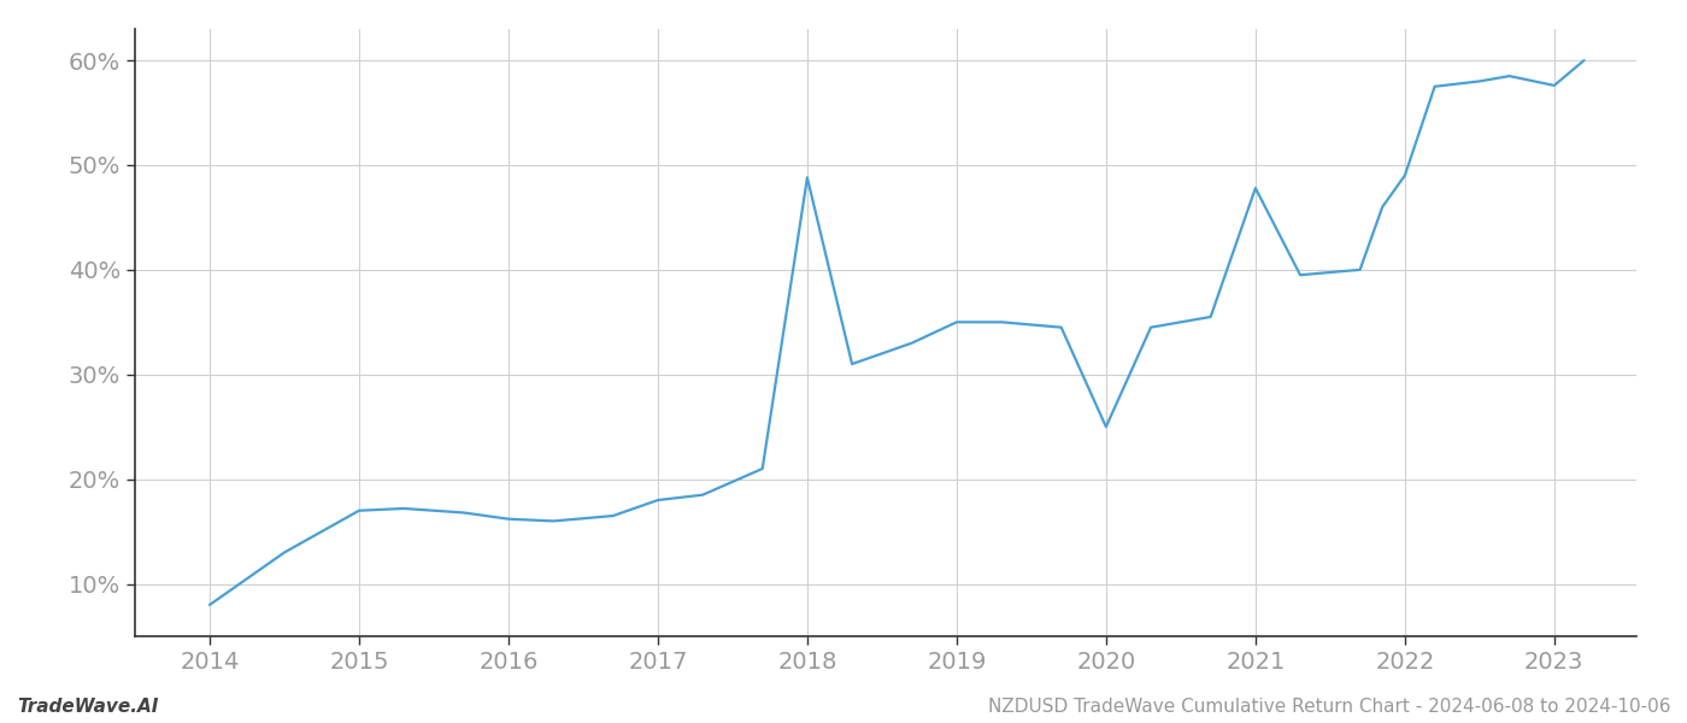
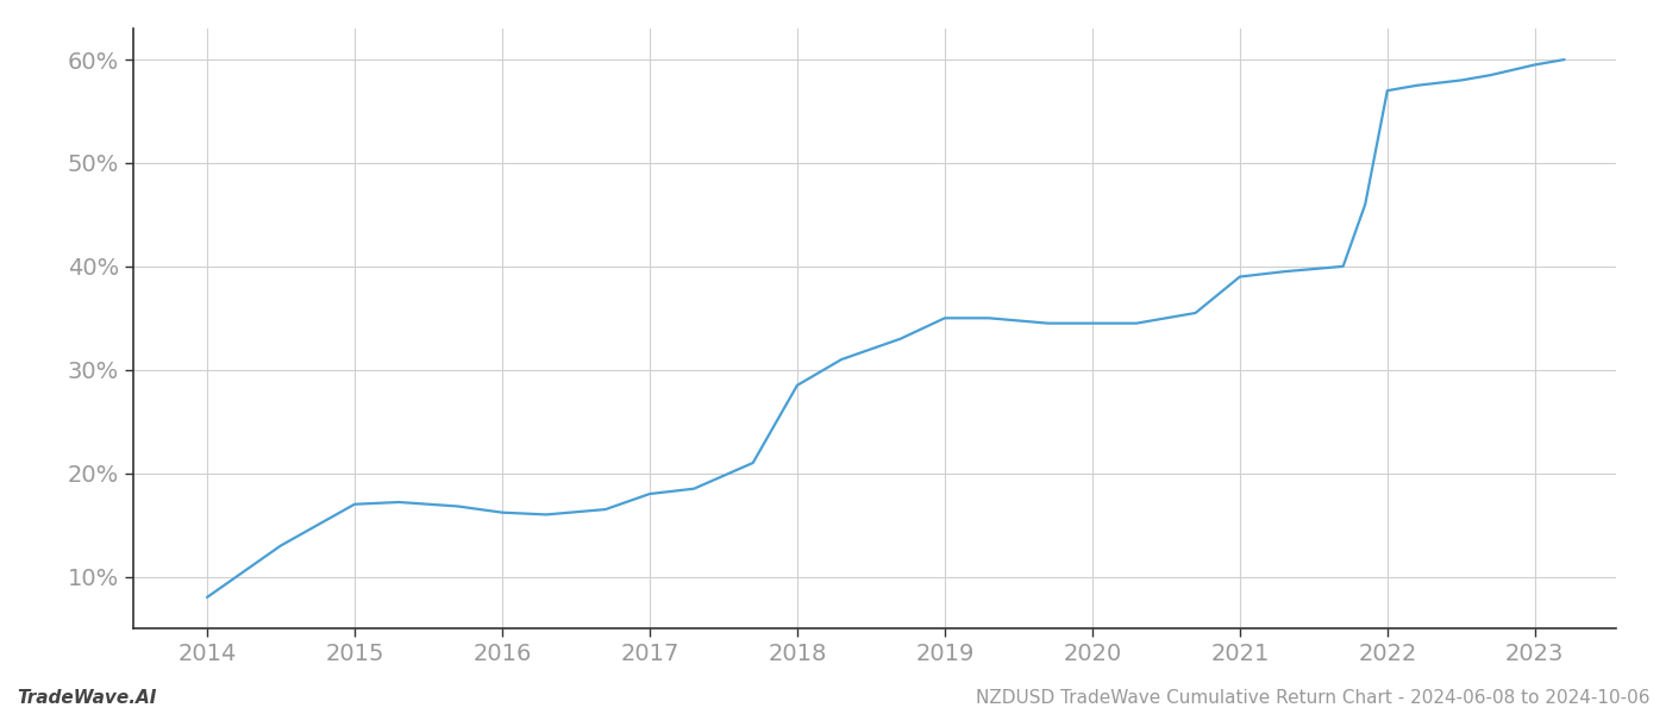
2018: 48.8% -> 28.5%
2020: 25.0% -> 34.5%
2021: 47.8% -> 39.0%
2022: 49.0% -> 57.0%
2023: 57.6% -> 59.5%
